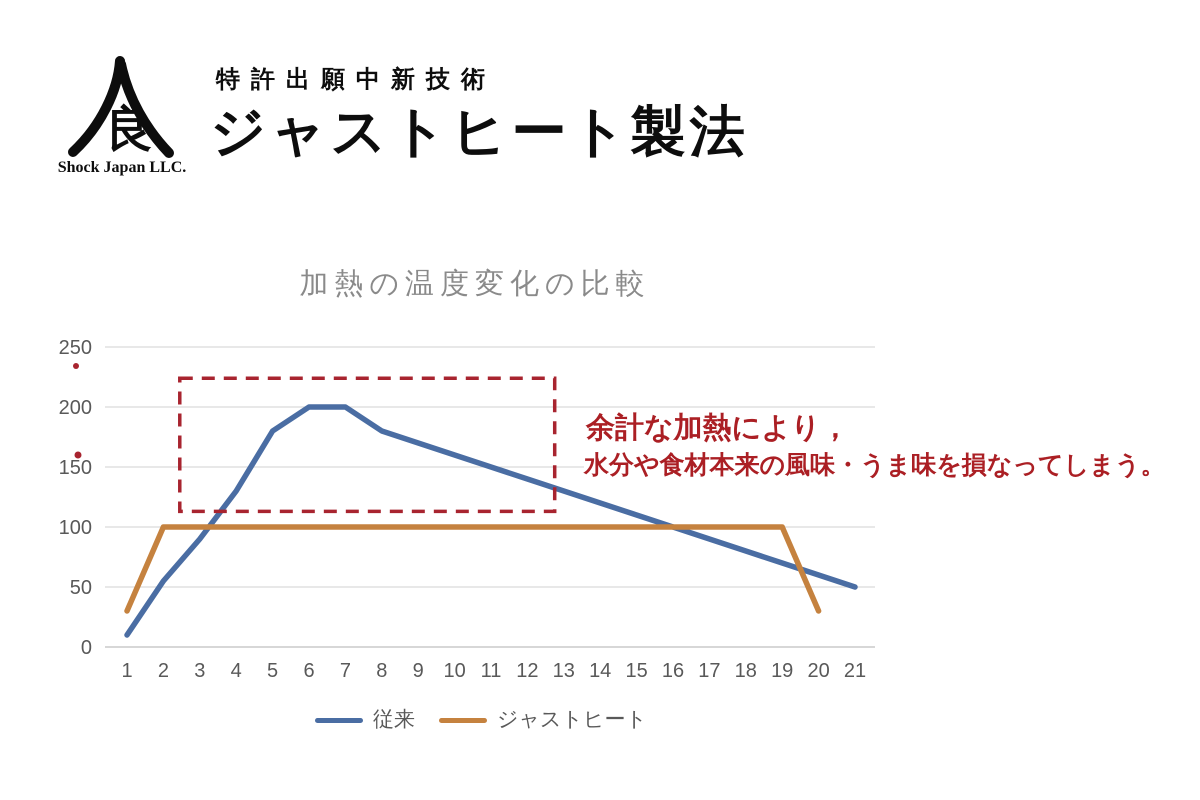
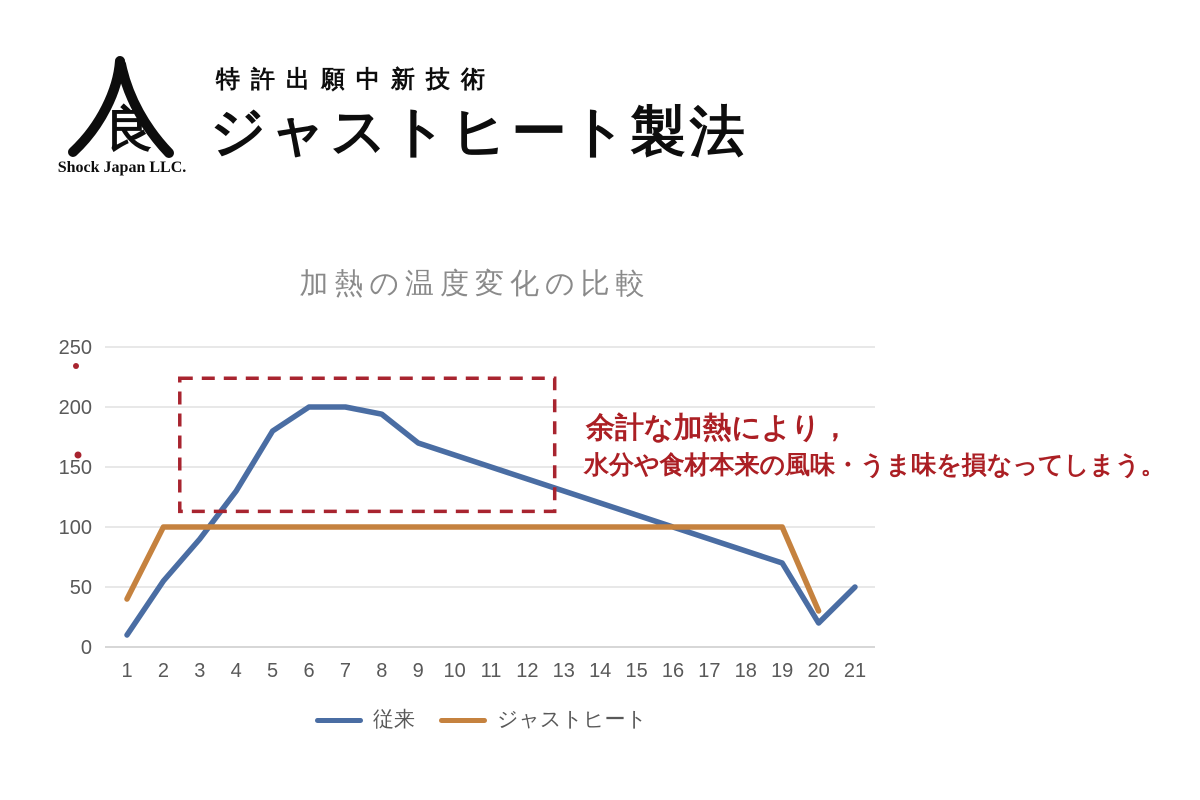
ジャストヒート/1: 30 -> 40
従来/8: 180 -> 194
従来/20: 60 -> 20
